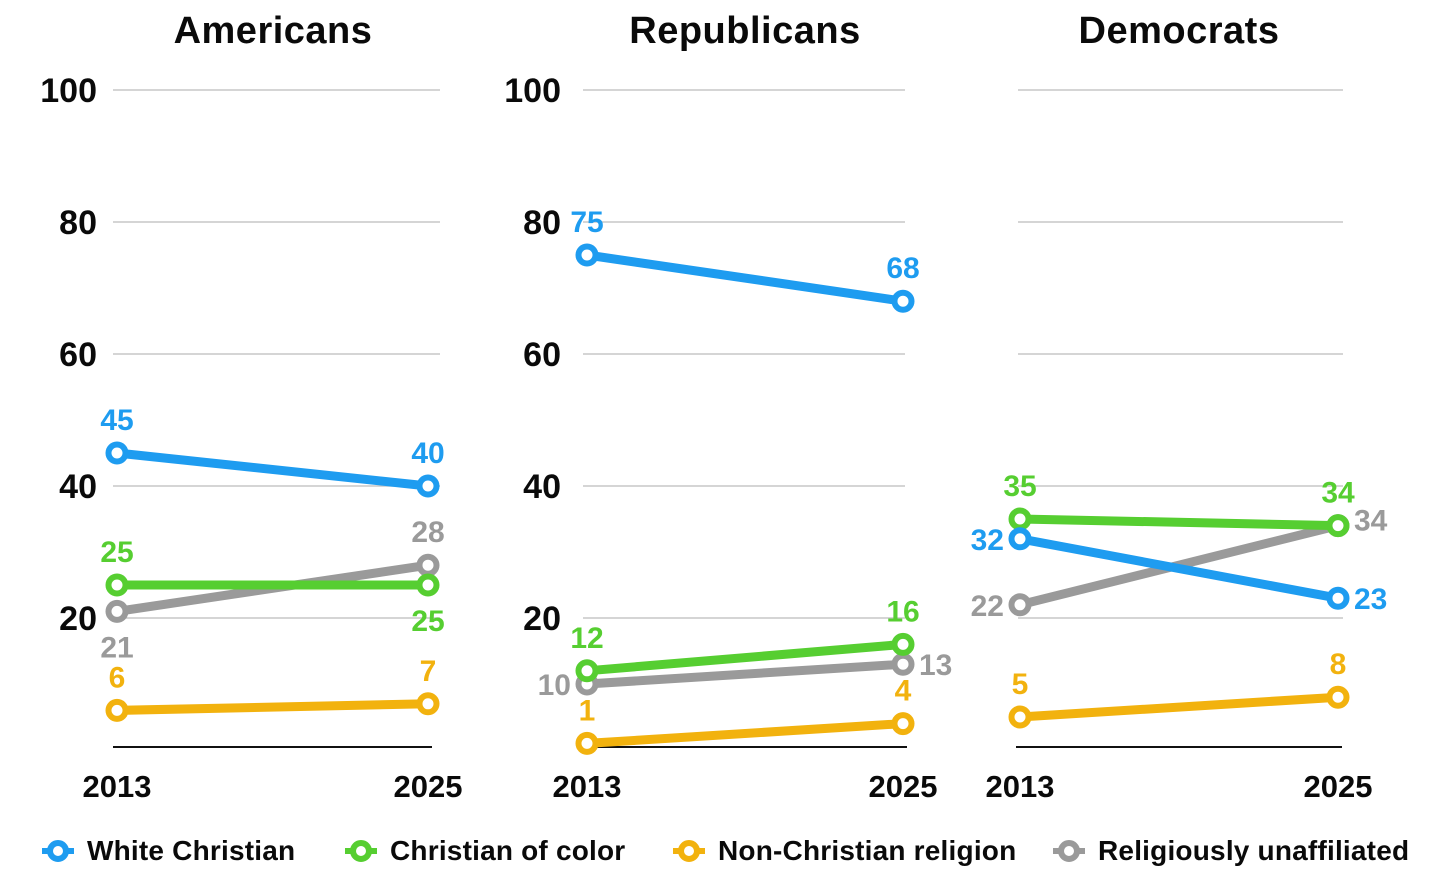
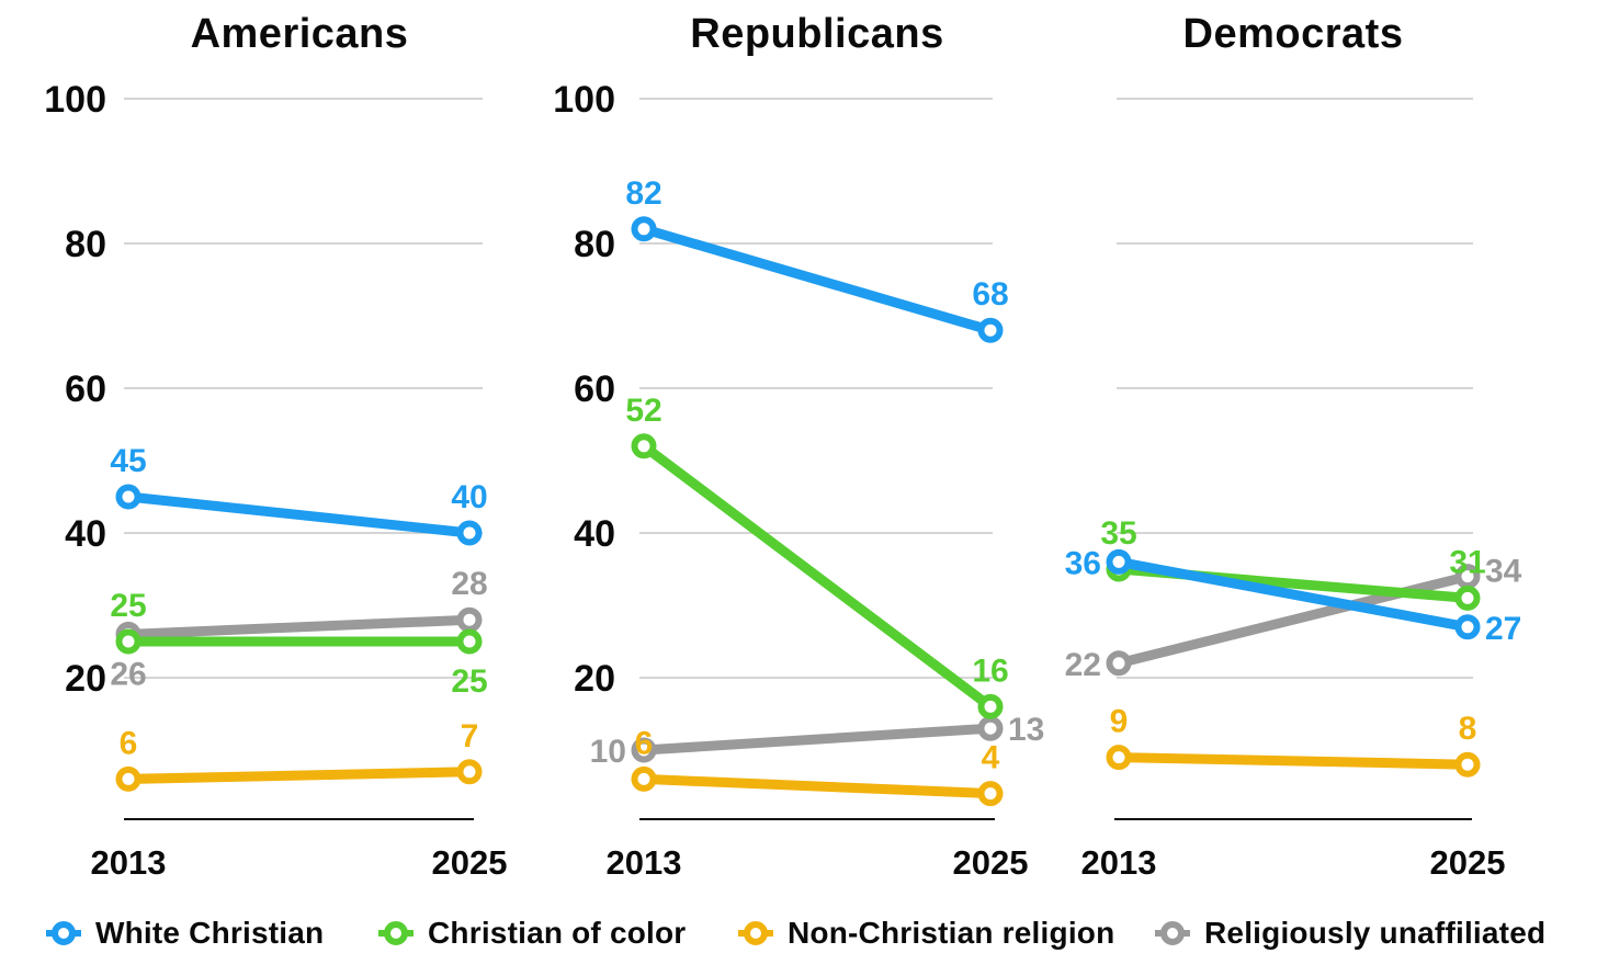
Americans/Religiously unaffiliated/2013: 21 -> 26
Republicans/White Christian/2013: 75 -> 82
Republicans/Christian of color/2013: 12 -> 52
Republicans/Non-Christian religion/2013: 1 -> 6
Democrats/White Christian/2013: 32 -> 36
Democrats/Non-Christian religion/2013: 5 -> 9
Democrats/White Christian/2025: 23 -> 27
Democrats/Christian of color/2025: 34 -> 31
